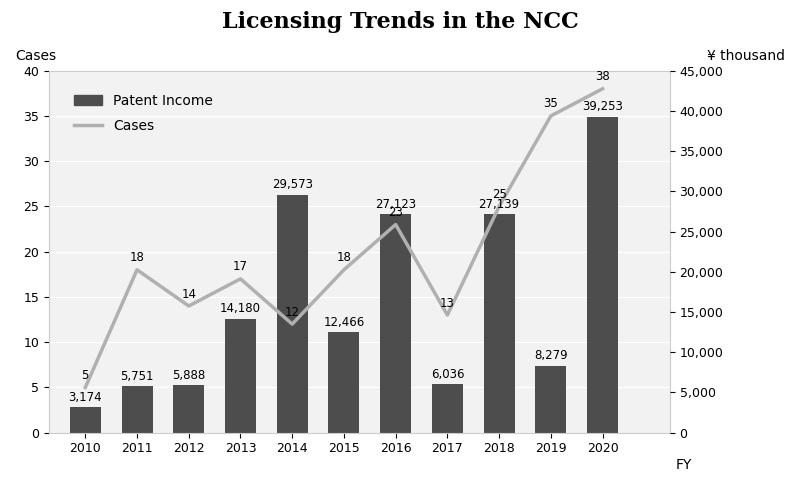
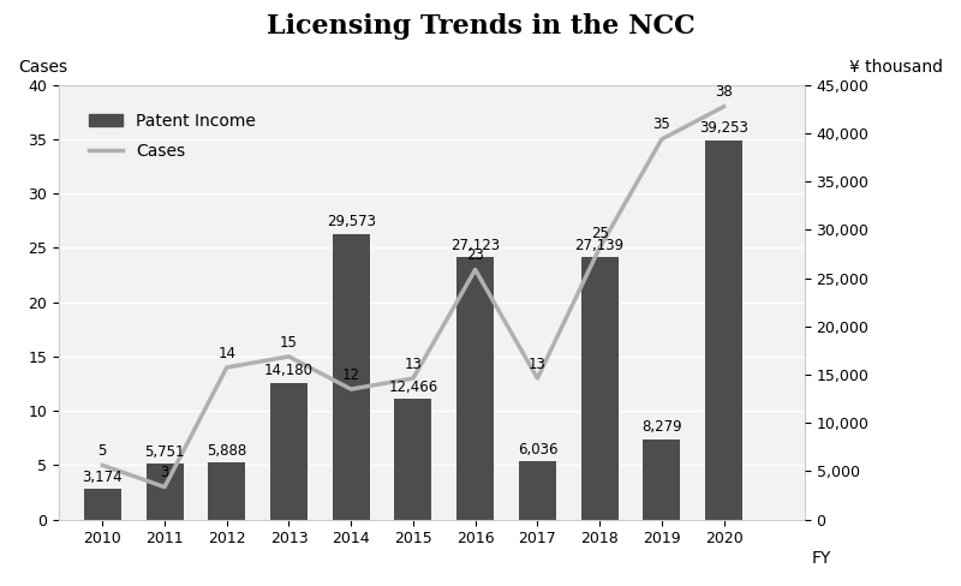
Cases/2011: 18 -> 3
Cases/2013: 17 -> 15
Cases/2015: 18 -> 13
